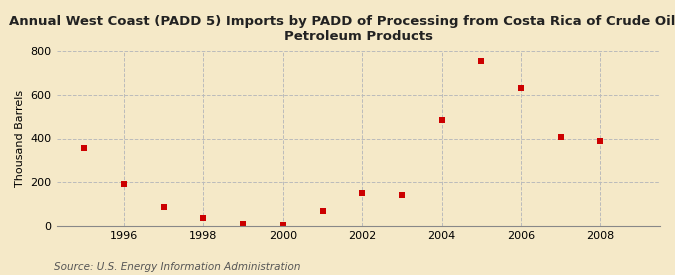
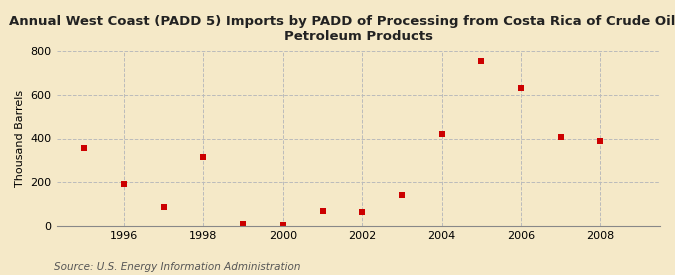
1998: 38 -> 315
2002: 150 -> 65
2004: 485 -> 420
